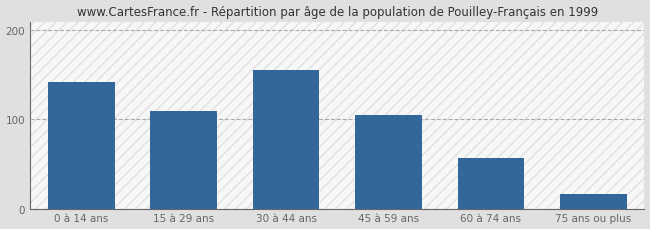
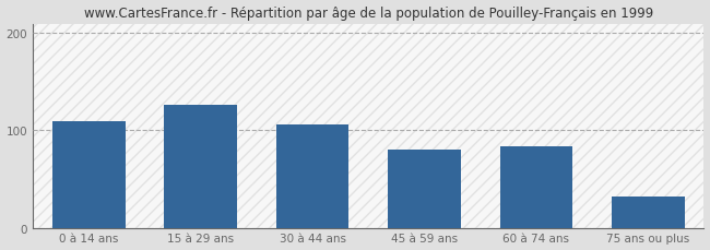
0 à 14 ans: 142 -> 110
15 à 29 ans: 110 -> 126
30 à 44 ans: 155 -> 106
45 à 59 ans: 105 -> 80
60 à 74 ans: 57 -> 84
75 ans ou plus: 16 -> 32
